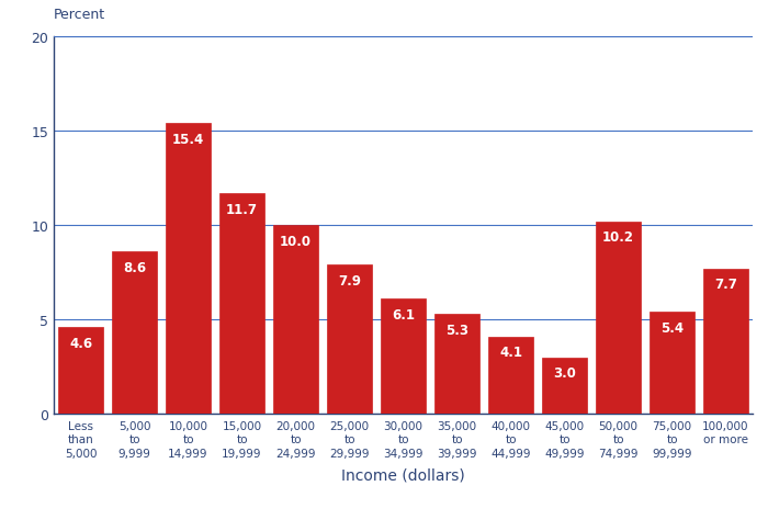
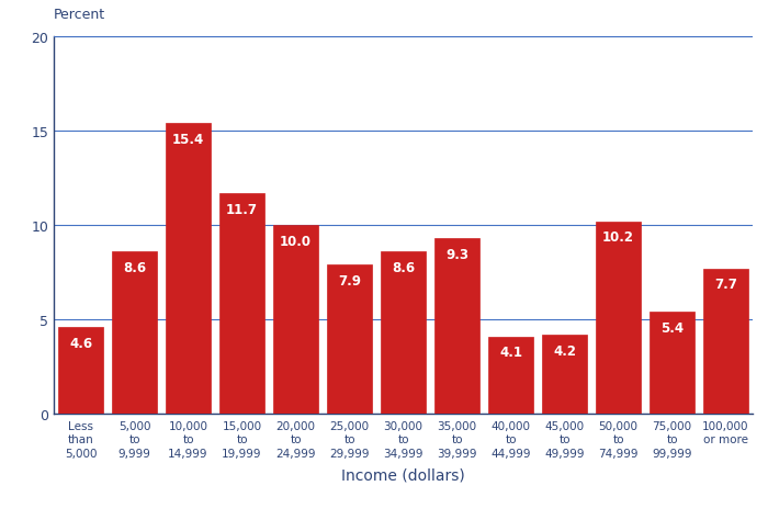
30,000 to 34,999: 6.1 -> 8.6
35,000 to 39,999: 5.3 -> 9.3
45,000 to 49,999: 3.0 -> 4.2
